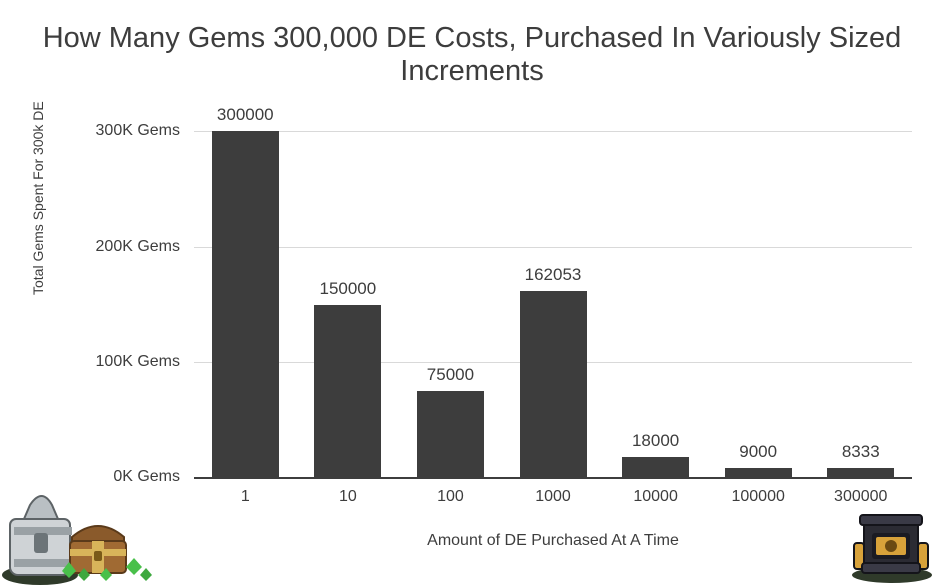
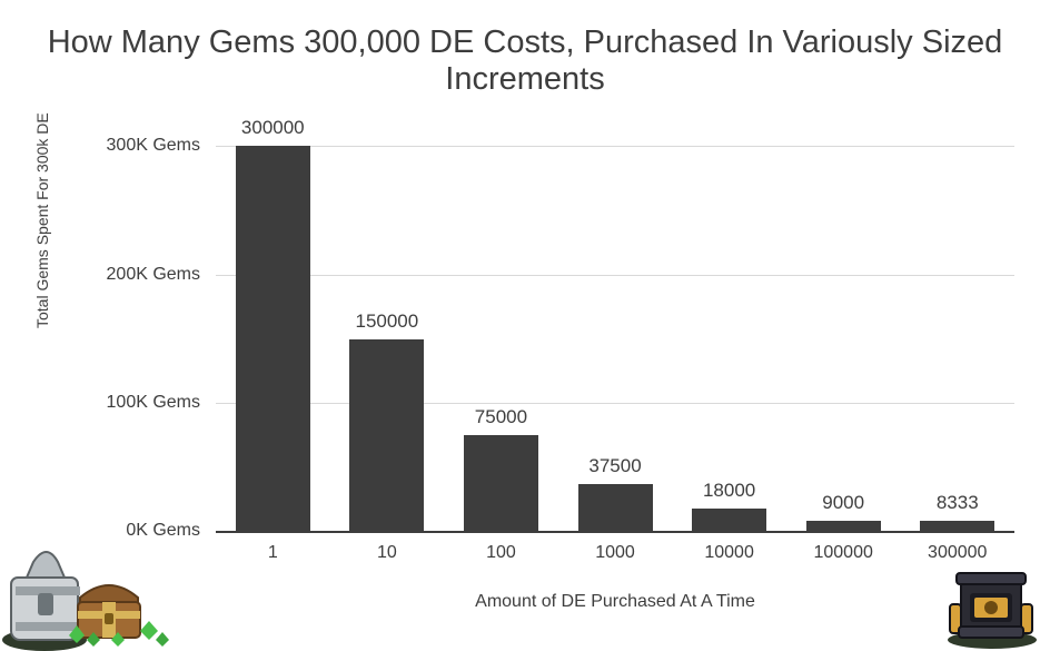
1000: 162053 -> 37500
